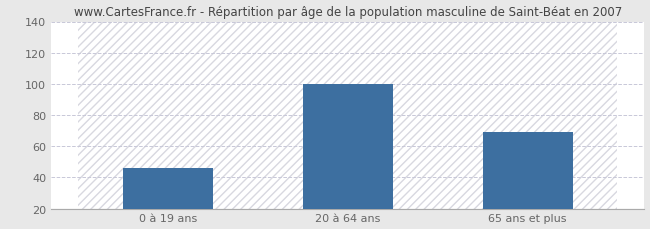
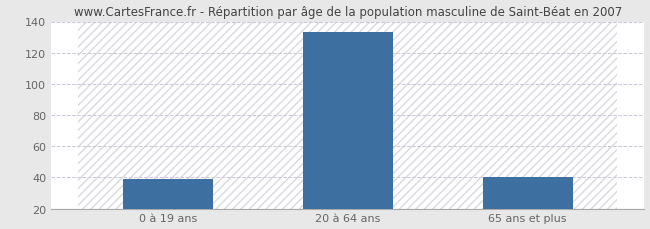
0 à 19 ans: 46 -> 39
20 à 64 ans: 100 -> 133
65 ans et plus: 69 -> 40
